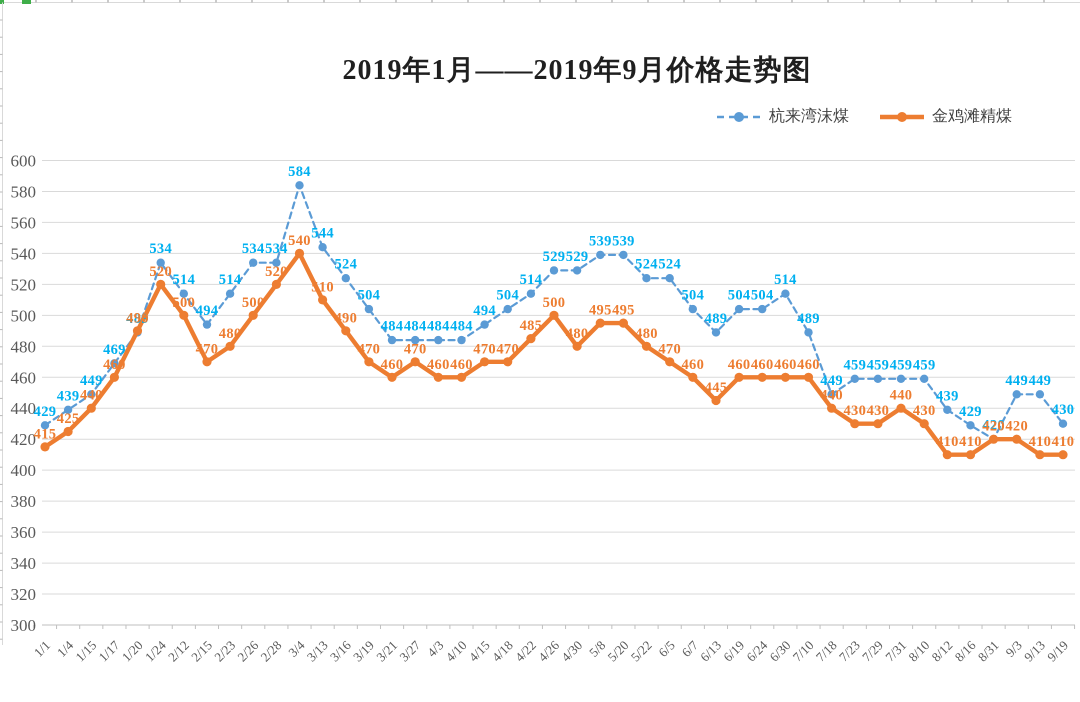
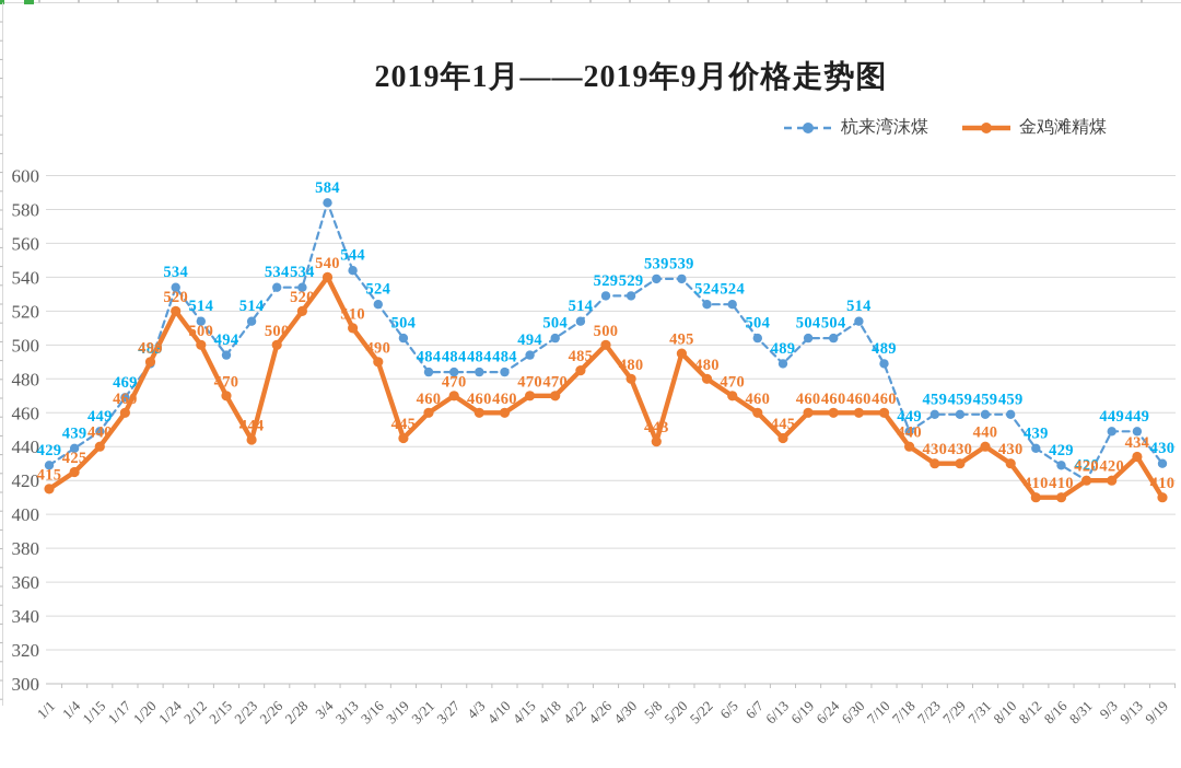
金鸡滩精煤/2/23: 480 -> 444
金鸡滩精煤/3/19: 470 -> 445
金鸡滩精煤/5/8: 495 -> 443
金鸡滩精煤/9/13: 410 -> 434
